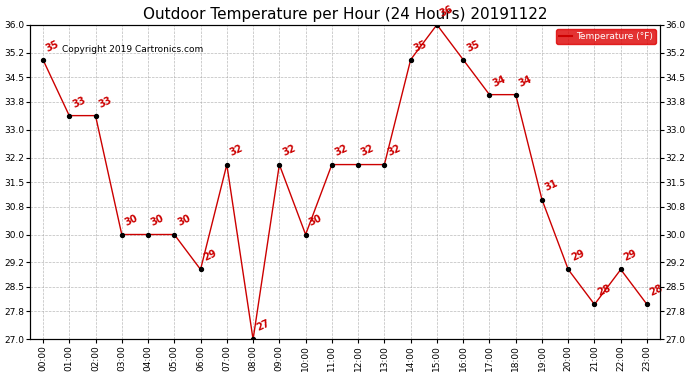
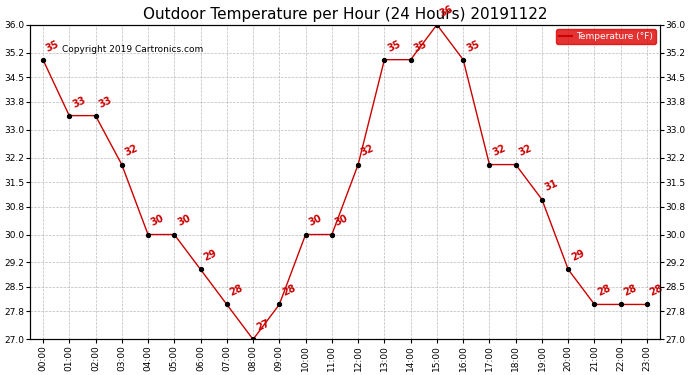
03:00: 30 -> 32
07:00: 32 -> 28
09:00: 32 -> 28
11:00: 32 -> 30
13:00: 32 -> 35
17:00: 34 -> 32
18:00: 34 -> 32
22:00: 29 -> 28
